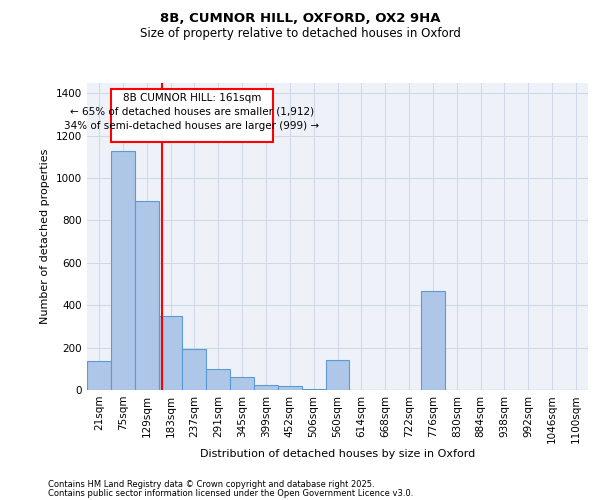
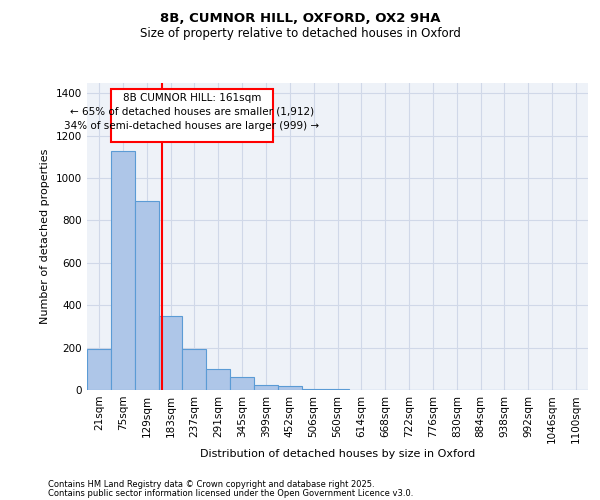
21sqm: 135 -> 195
560sqm: 140 -> 5
776sqm: 465 -> 1
